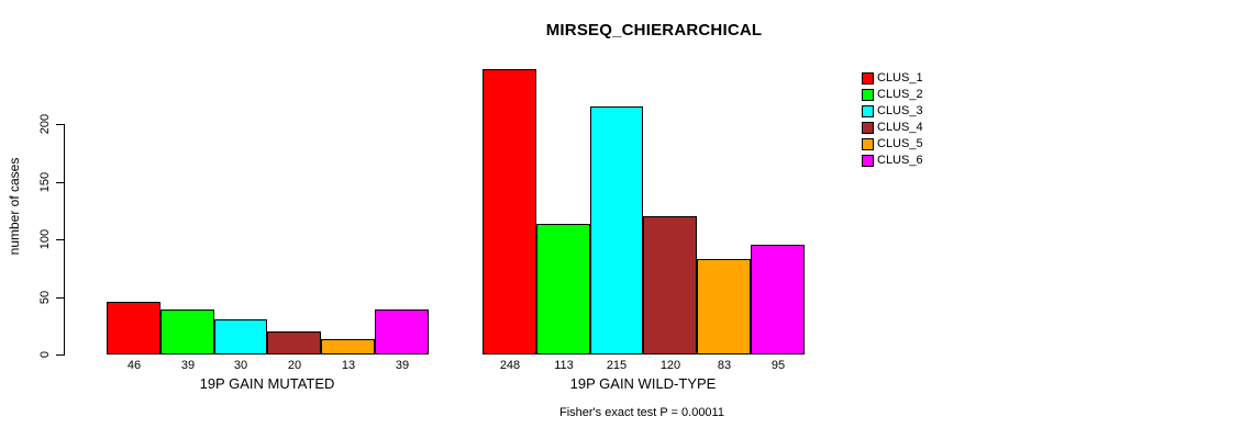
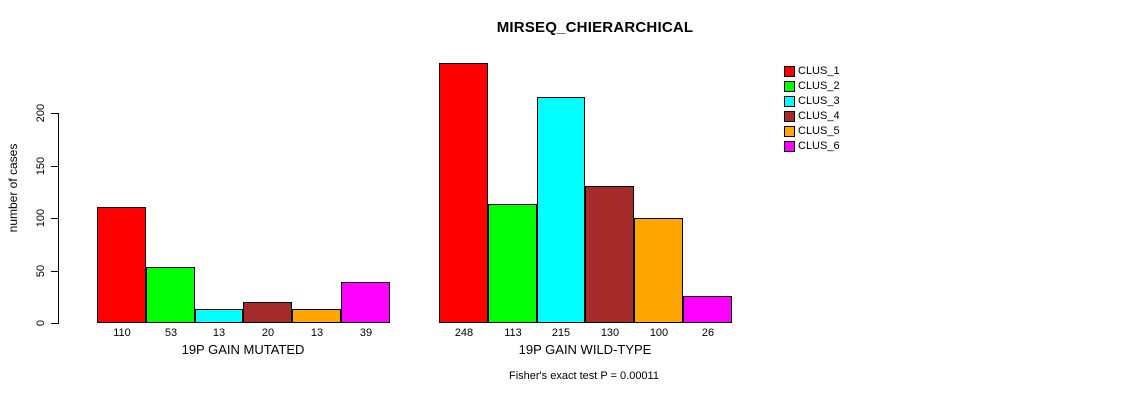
CLUS_1/19P GAIN MUTATED: 46 -> 110
CLUS_2/19P GAIN MUTATED: 39 -> 53
CLUS_3/19P GAIN MUTATED: 30 -> 13
CLUS_4/19P GAIN WILD-TYPE: 120 -> 130
CLUS_5/19P GAIN WILD-TYPE: 83 -> 100
CLUS_6/19P GAIN WILD-TYPE: 95 -> 26
